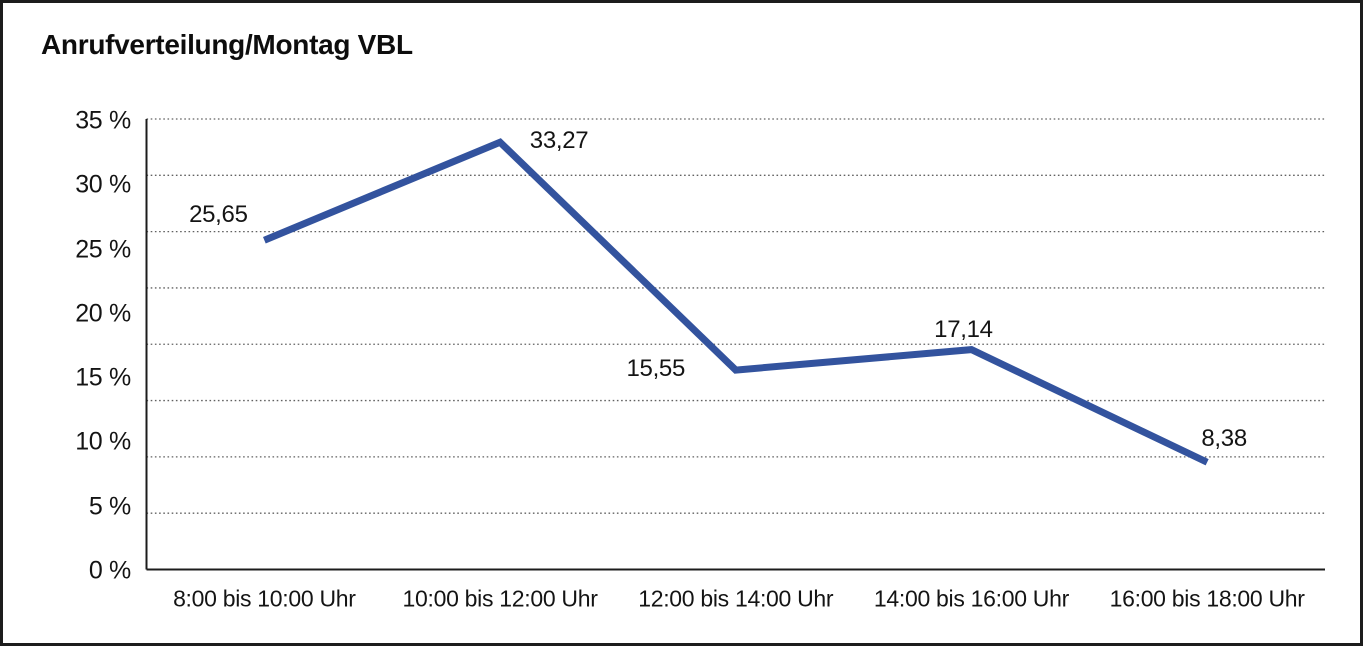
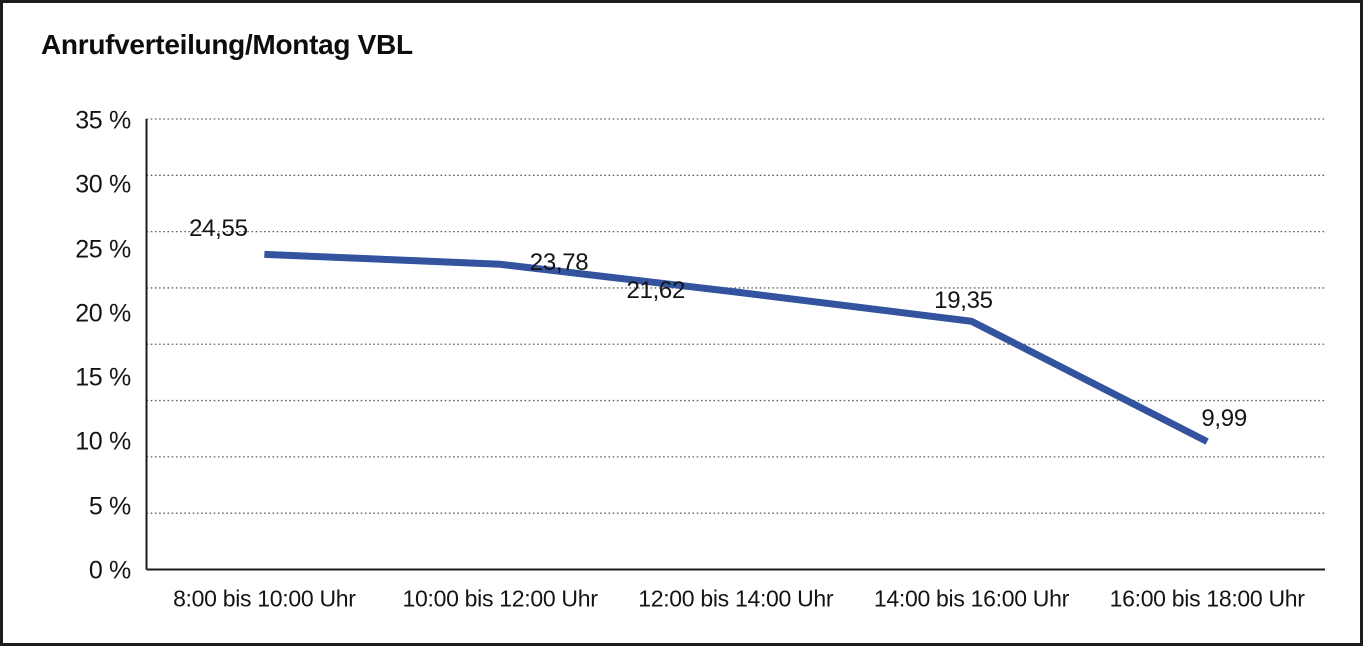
8:00 bis 10:00 Uhr: 25,65 -> 24,55
10:00 bis 12:00 Uhr: 33,27 -> 23,78
12:00 bis 14:00 Uhr: 15,55 -> 21,62
14:00 bis 16:00 Uhr: 17,14 -> 19,35
16:00 bis 18:00 Uhr: 8,38 -> 9,99
